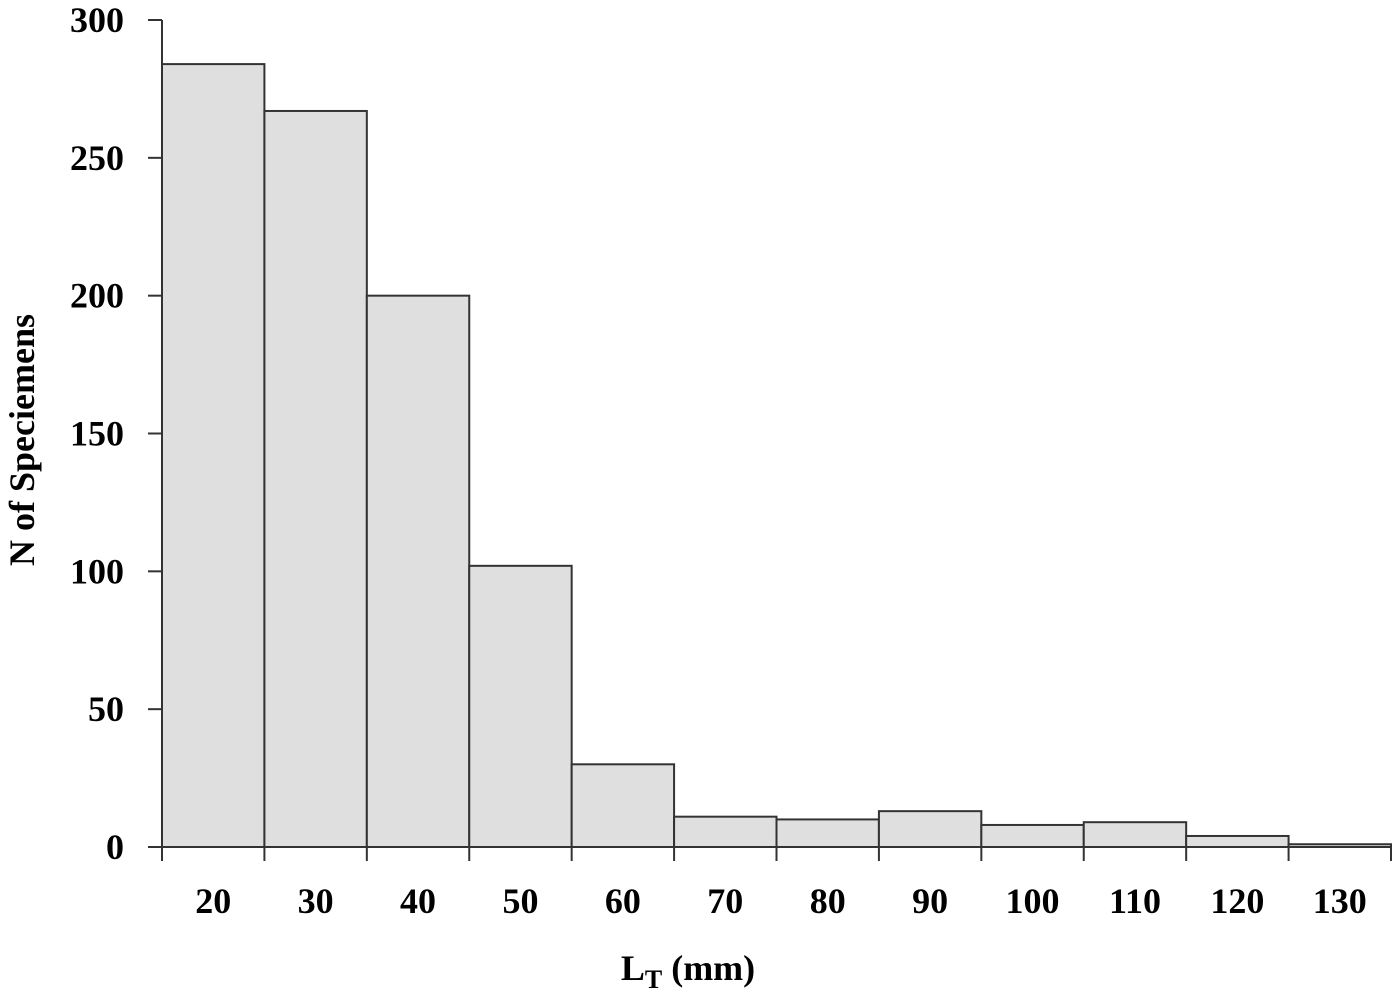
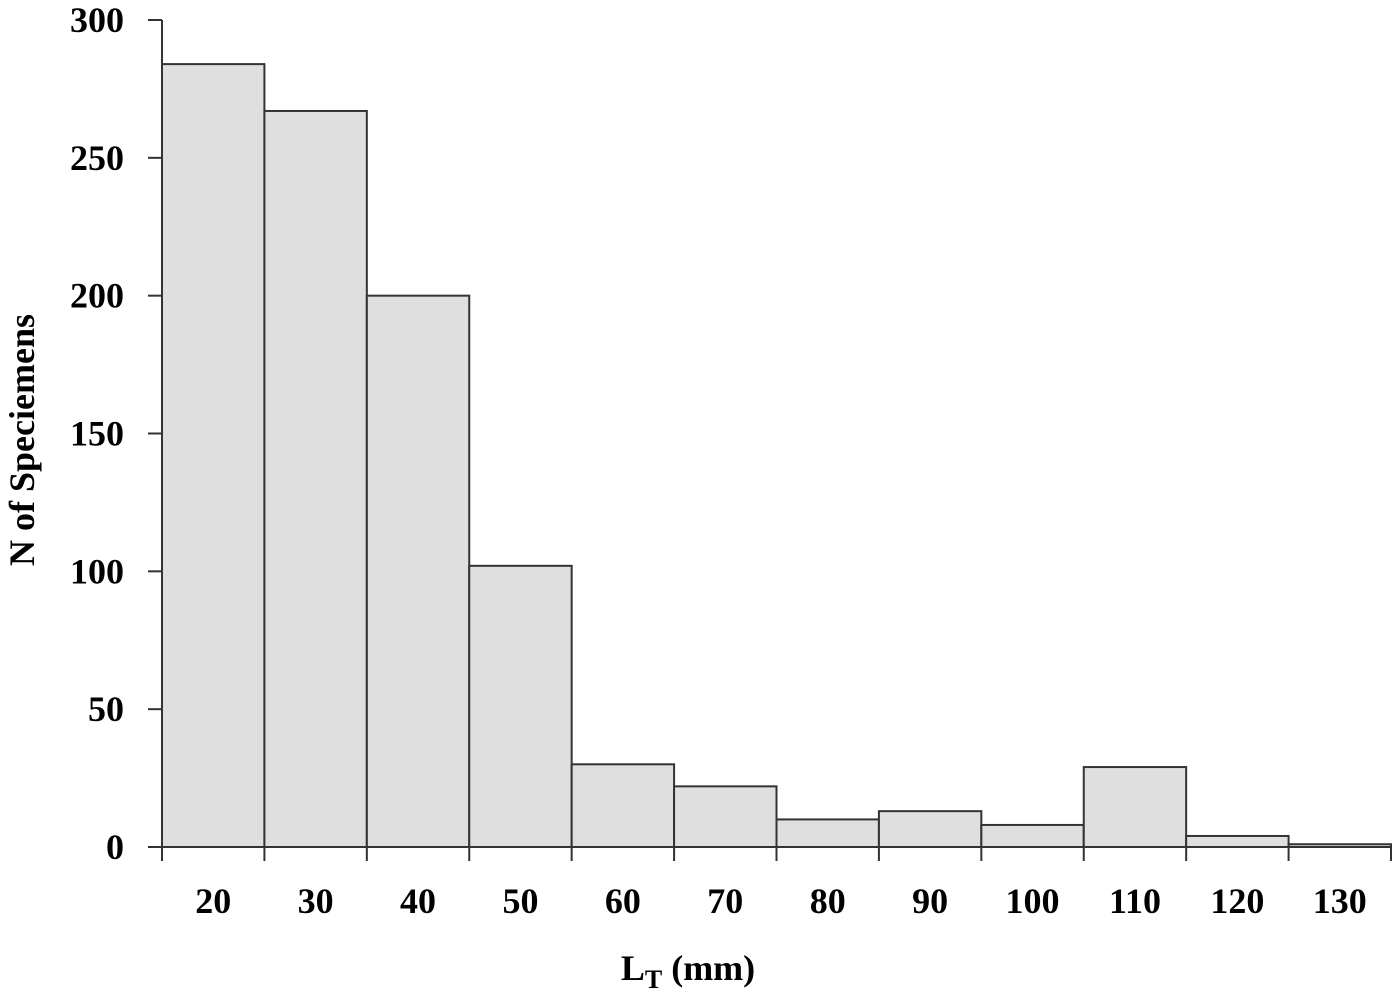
70: 11 -> 22
110: 9 -> 29
